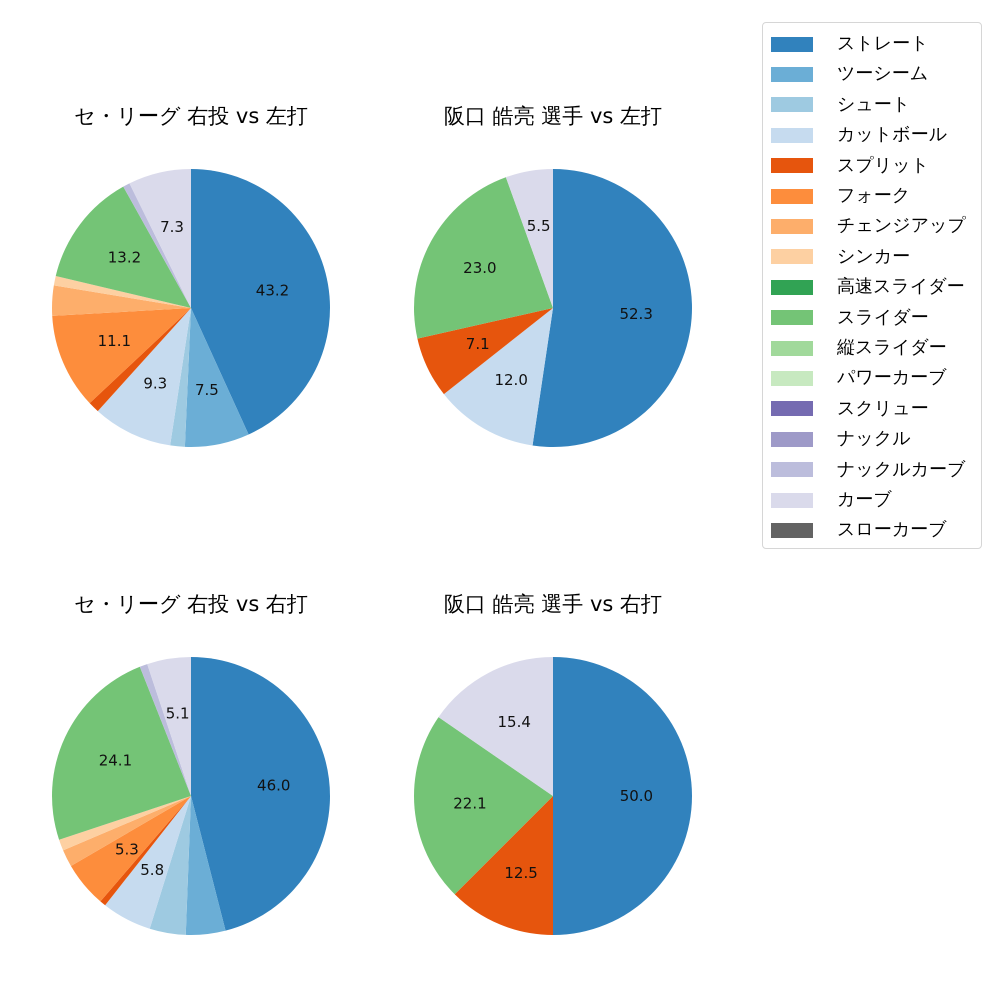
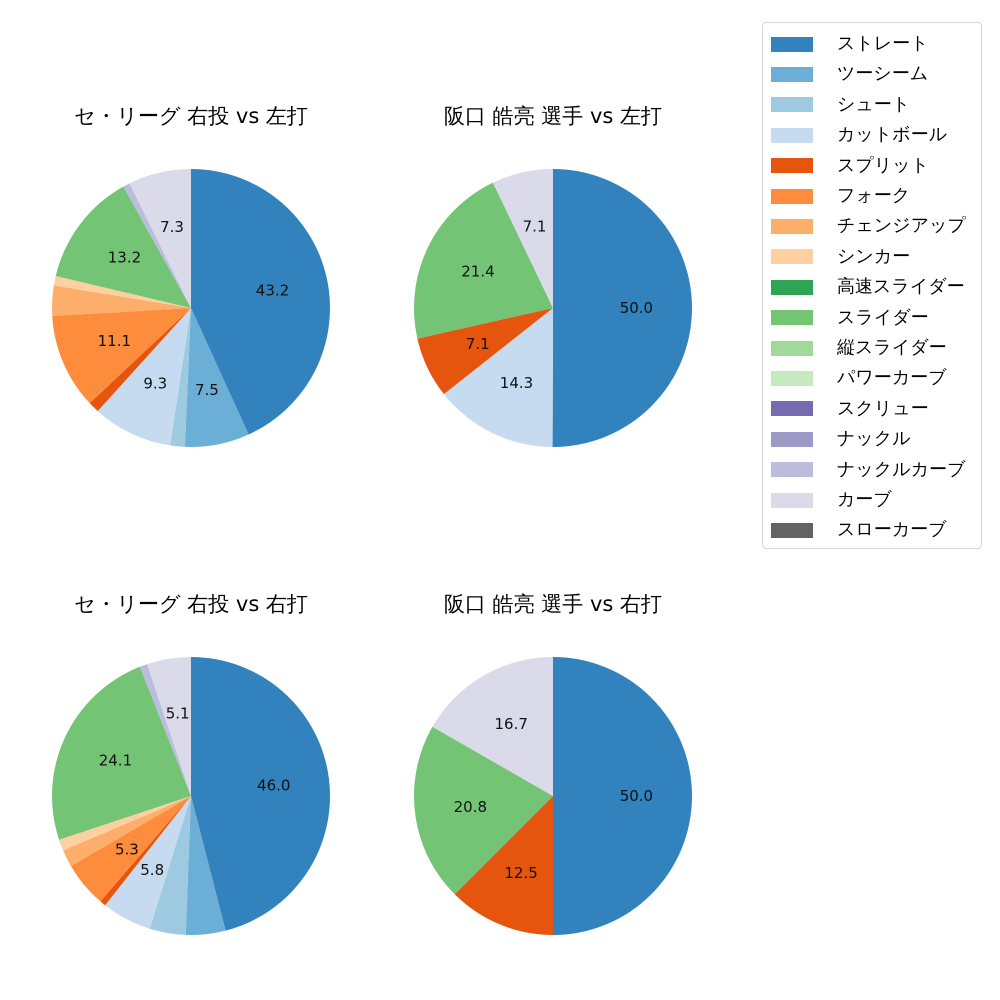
阪口 皓亮 選手 vs 左打/ストレート: 52.3 -> 50.0
阪口 皓亮 選手 vs 左打/カットボール: 12.0 -> 14.3
阪口 皓亮 選手 vs 左打/スライダー: 23.0 -> 21.4
阪口 皓亮 選手 vs 左打/カーブ: 5.5 -> 7.1
阪口 皓亮 選手 vs 右打/スライダー: 22.1 -> 20.8
阪口 皓亮 選手 vs 右打/カーブ: 15.4 -> 16.7
